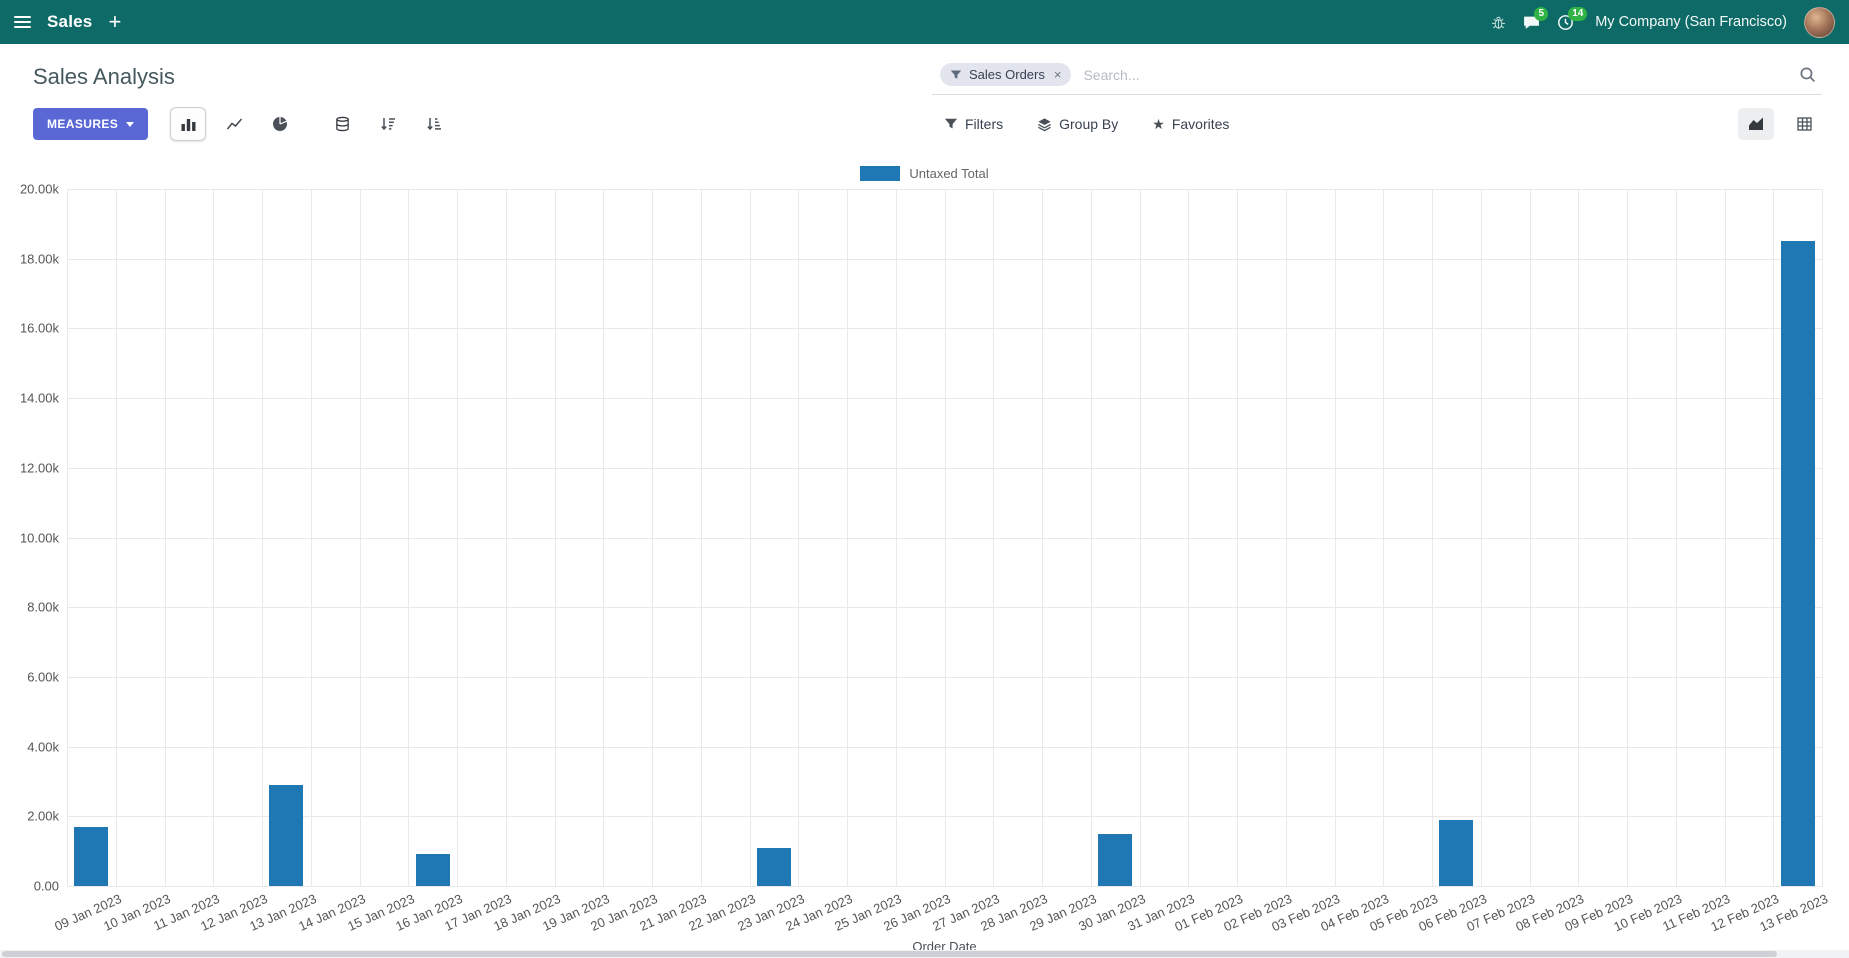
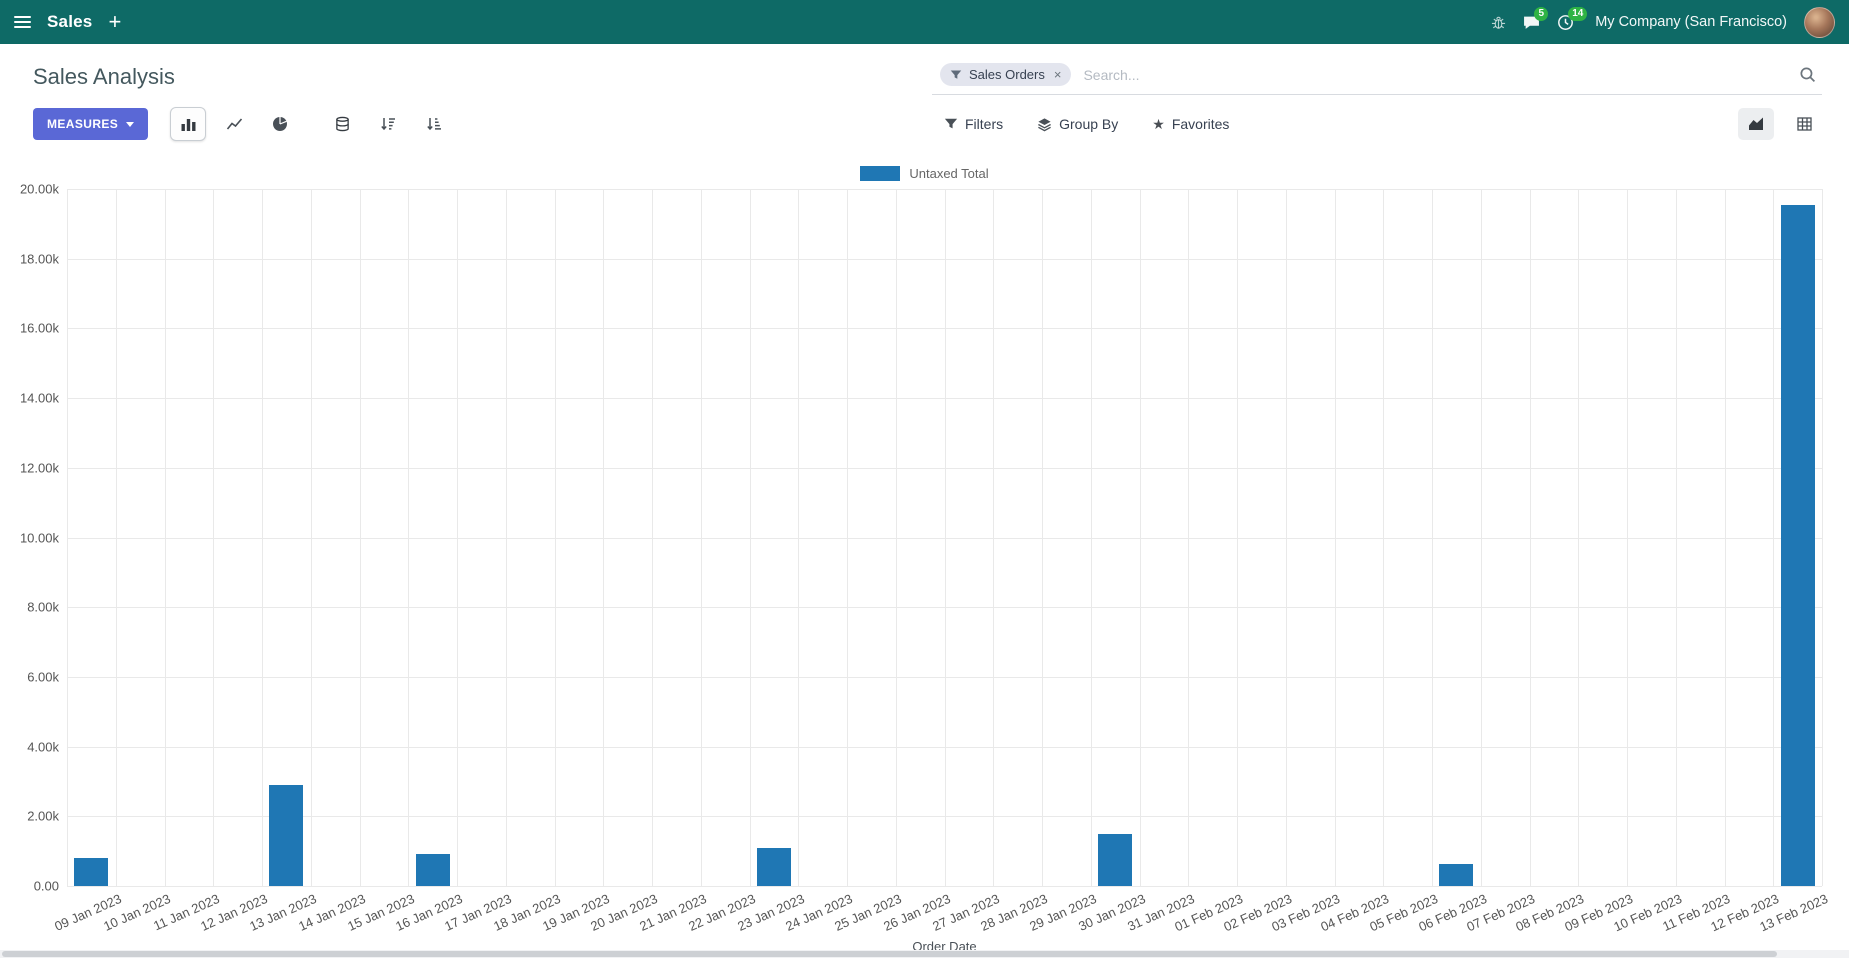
09 Jan 2023: 1.7k -> 0.8k
06 Feb 2023: 1.9k -> 0.6k
13 Feb 2023: 18.5k -> 19.6k
